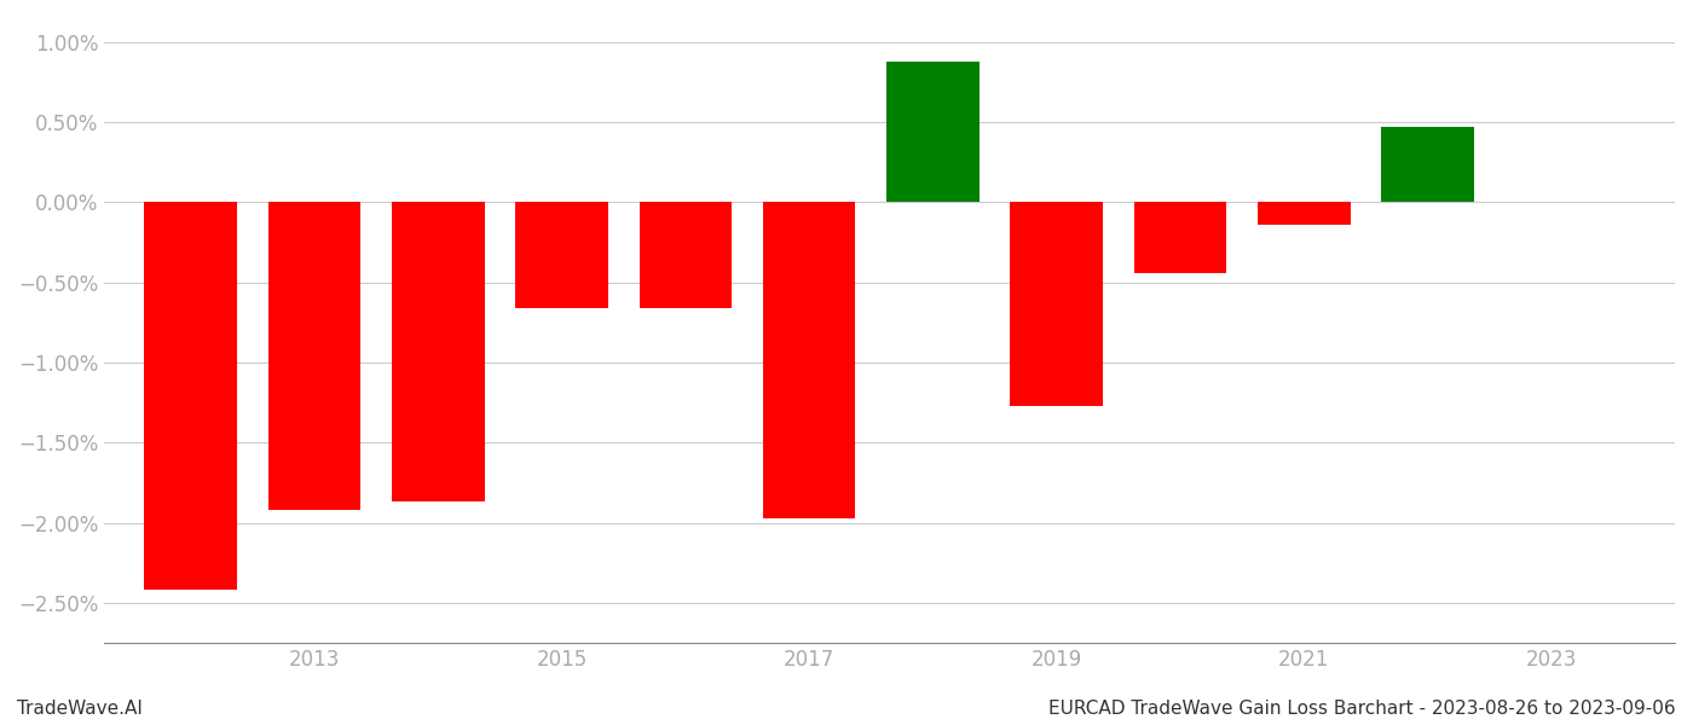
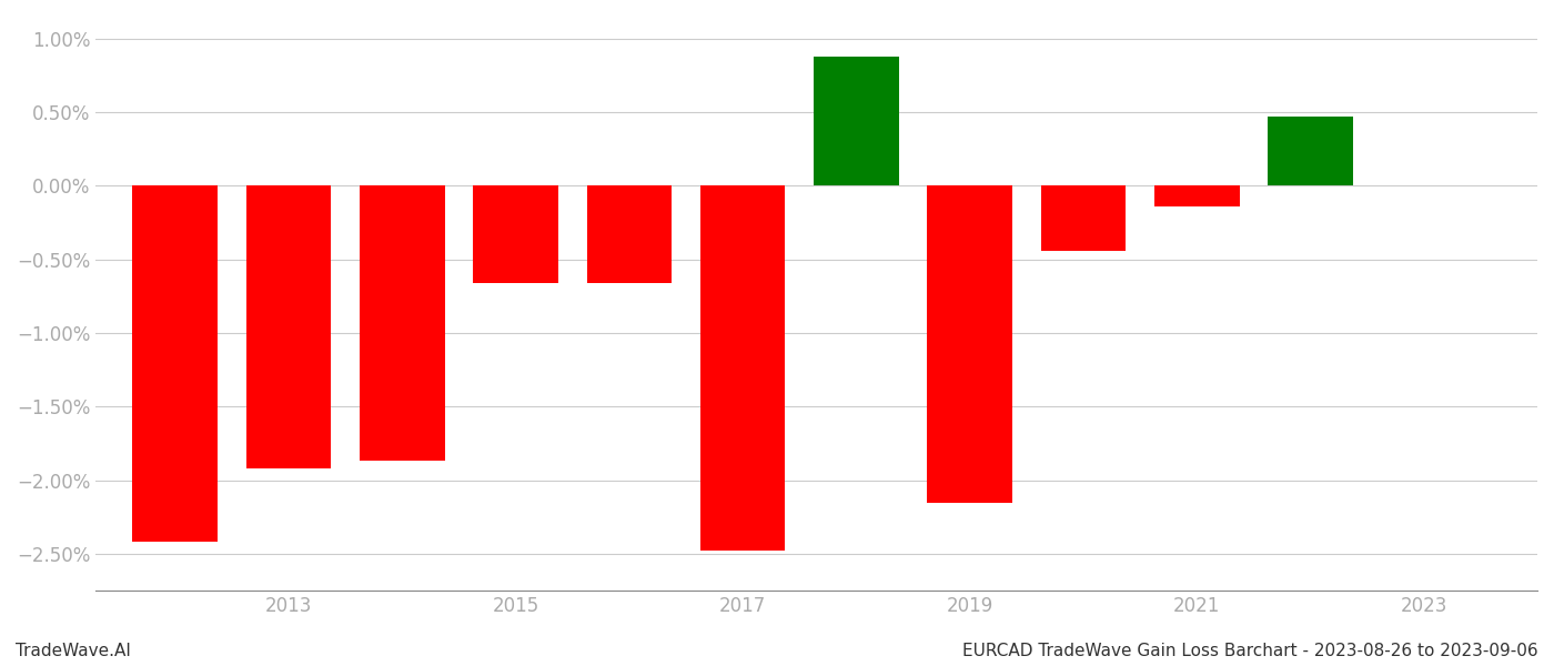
2017: -1.97% -> -2.48%
2019: -1.27% -> -2.15%
